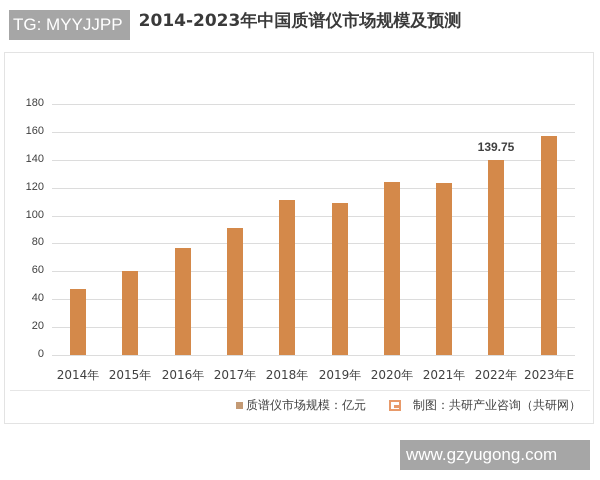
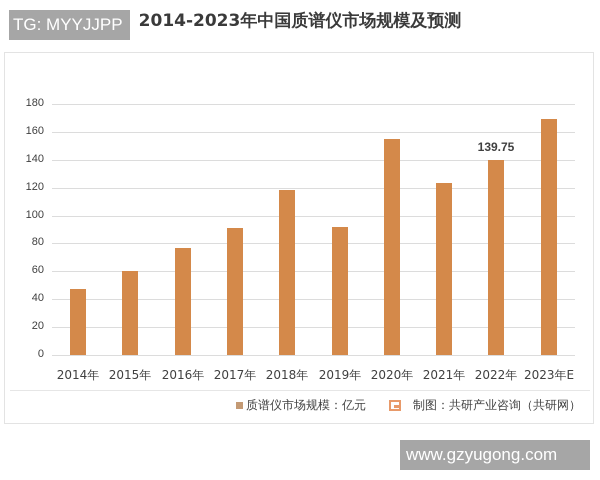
2018年: 111 -> 118
2019年: 109 -> 92
2020年: 124 -> 155
2023年E: 157 -> 169
